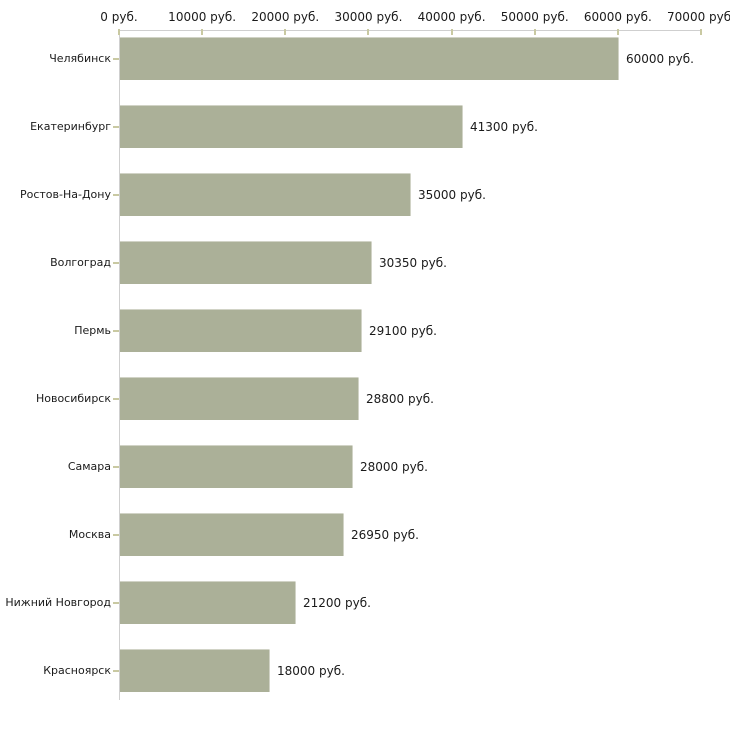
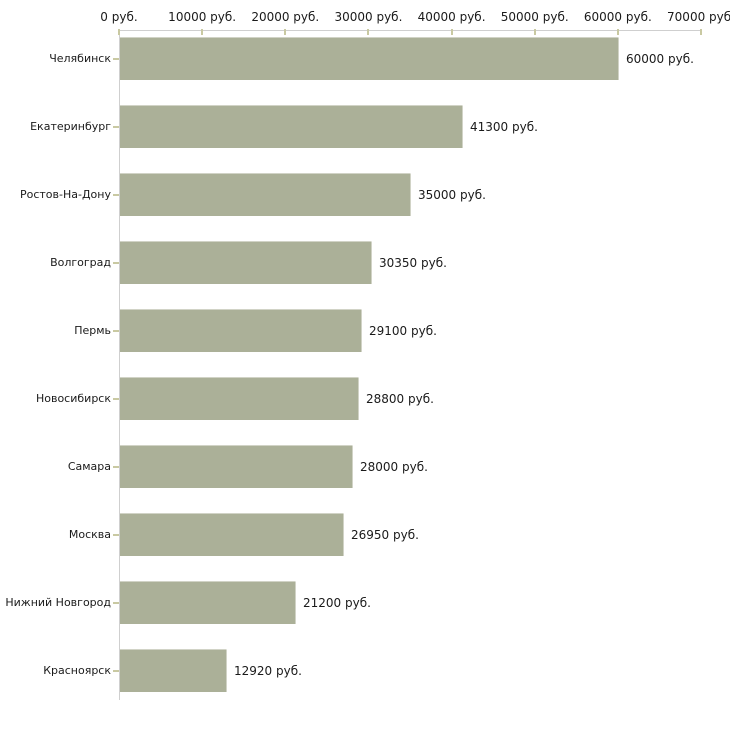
Красноярск: 18000 -> 12920
